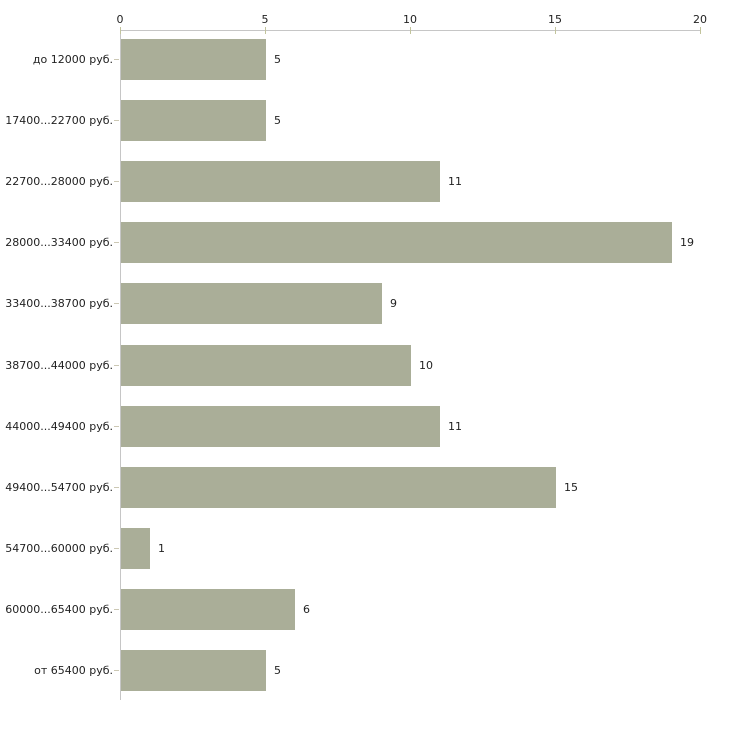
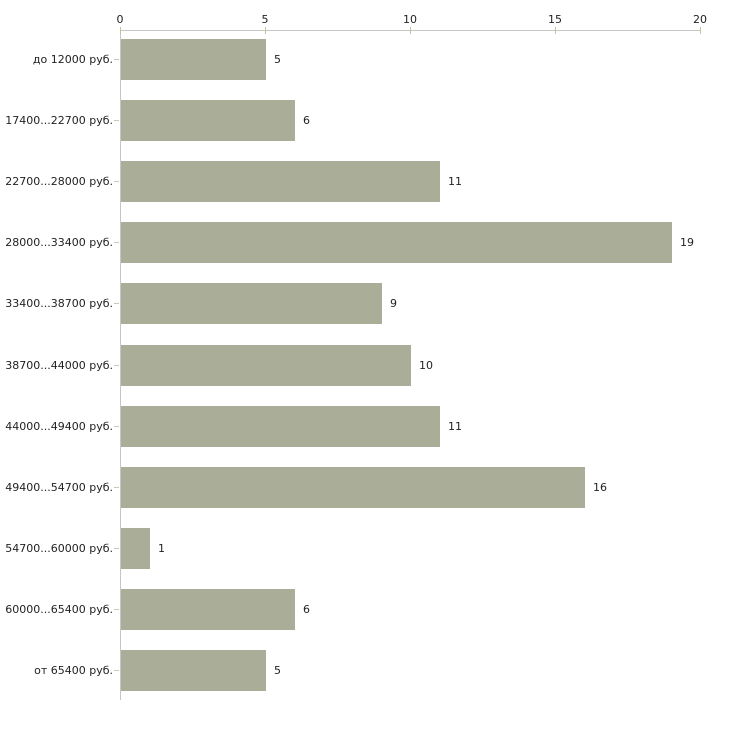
17400...22700 руб.: 5 -> 6
49400...54700 руб.: 15 -> 16
